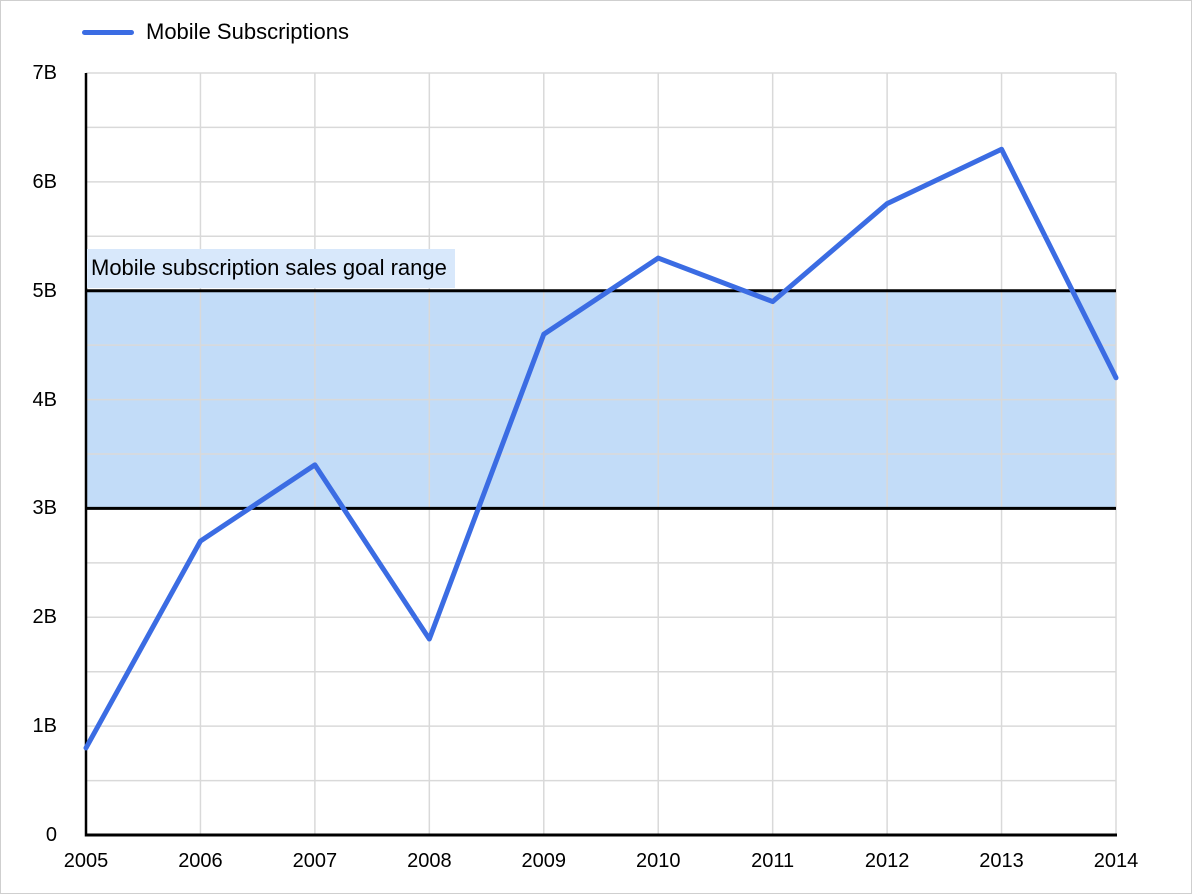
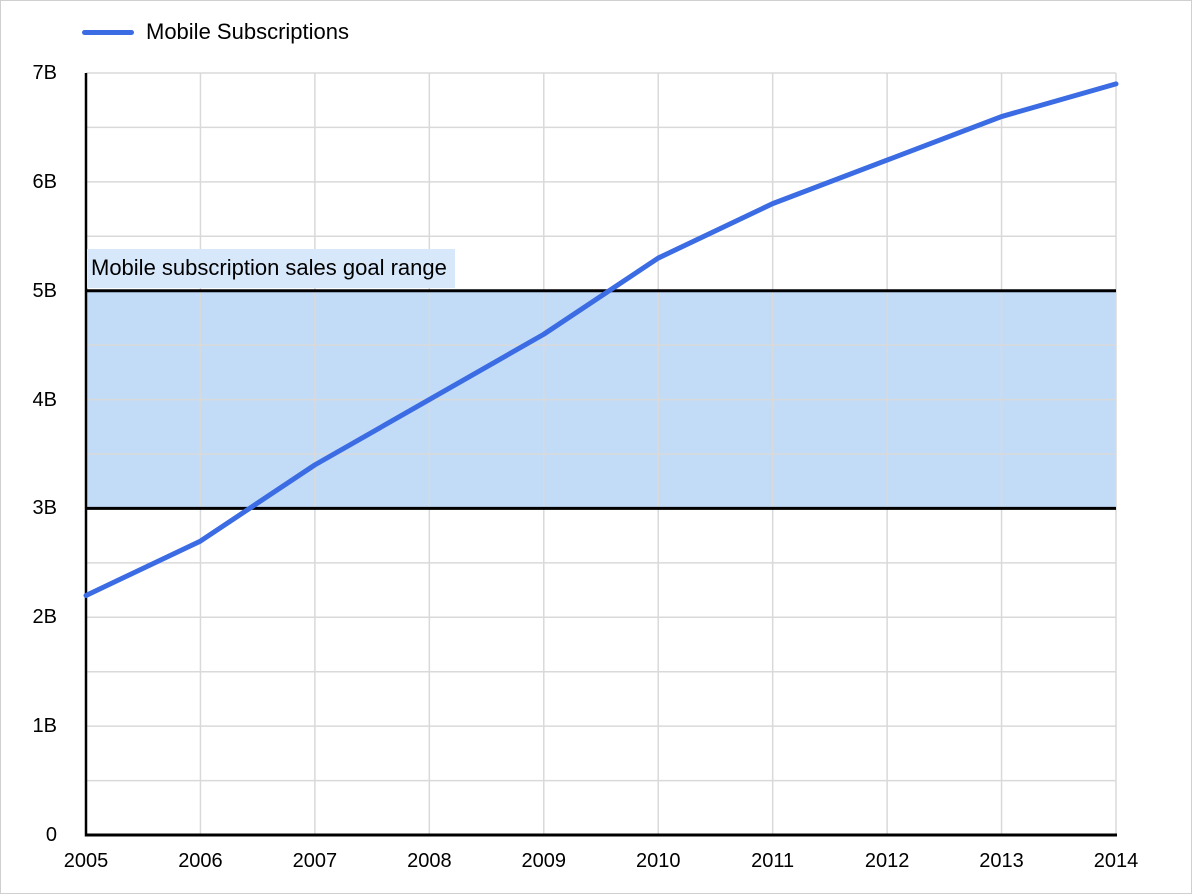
2005: 0.8B -> 2.2B
2008: 1.8B -> 4.0B
2011: 4.9B -> 5.8B
2012: 5.8B -> 6.2B
2013: 6.3B -> 6.6B
2014: 4.2B -> 6.9B
